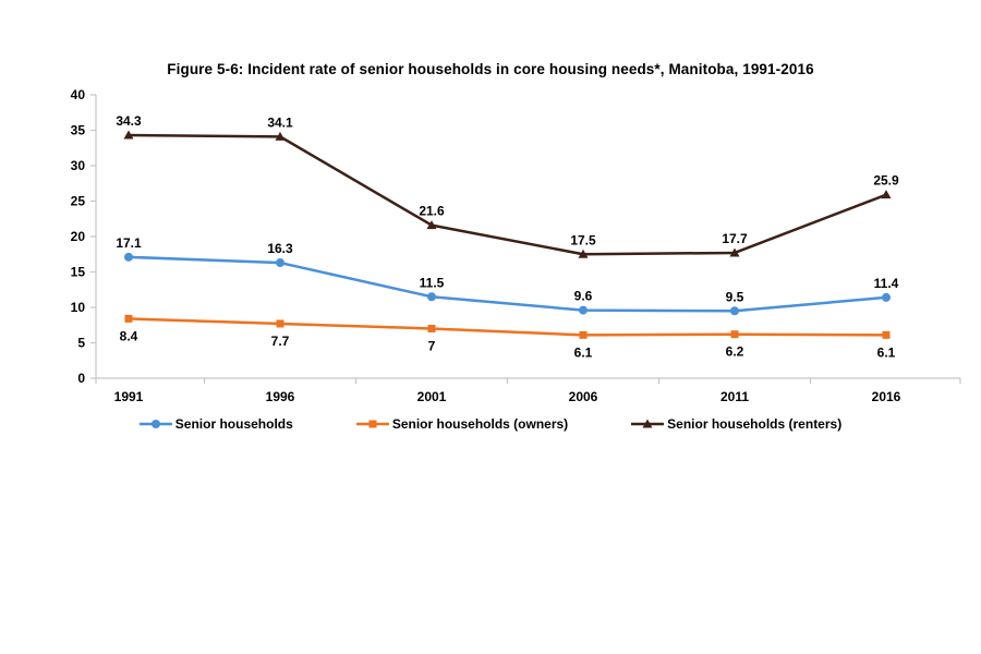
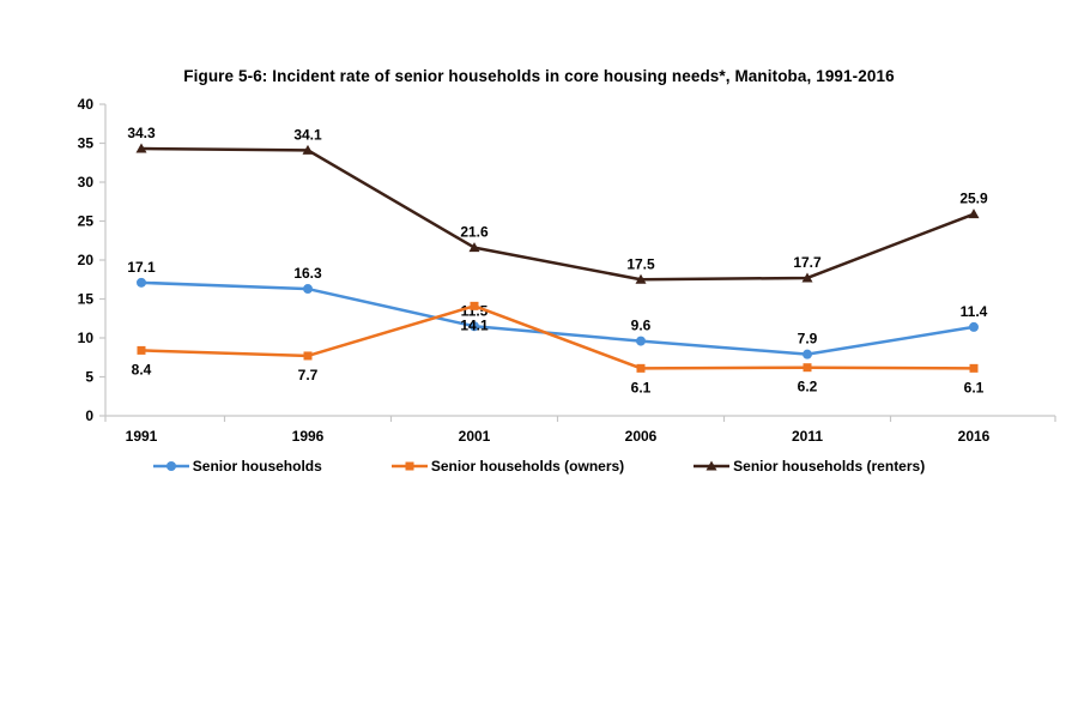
Senior households (owners)/2001: 7 -> 14.1
Senior households/2011: 9.5 -> 7.9
